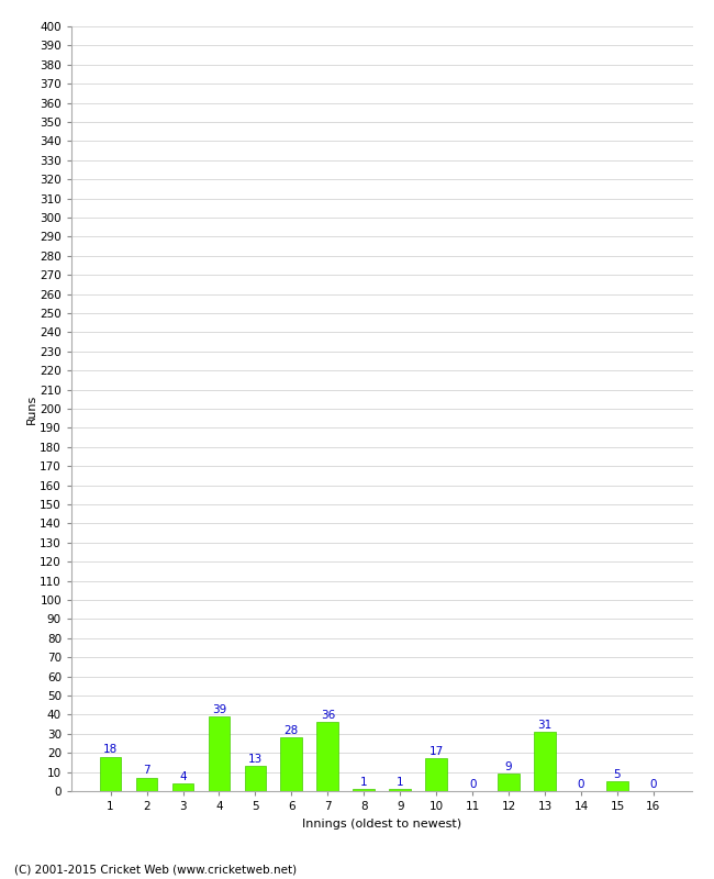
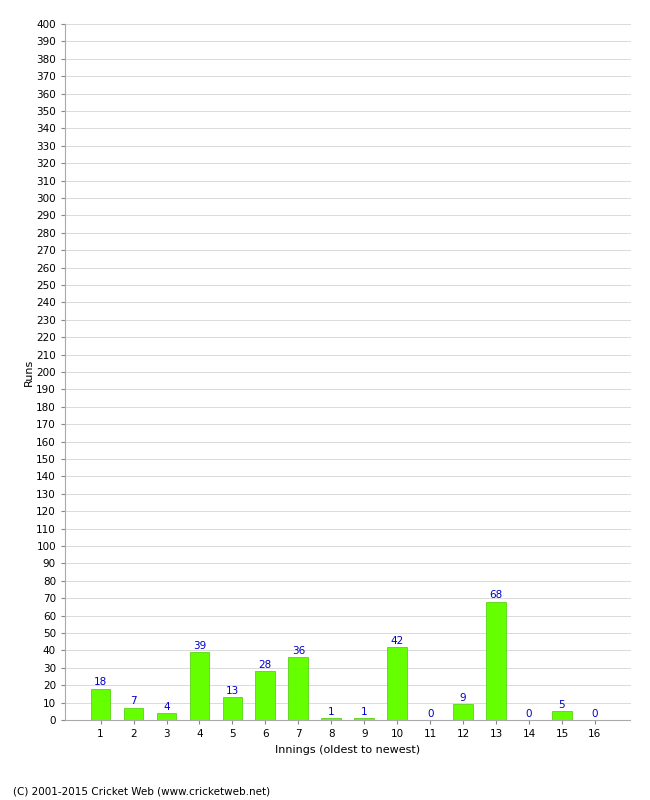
10: 17 -> 42
13: 31 -> 68
